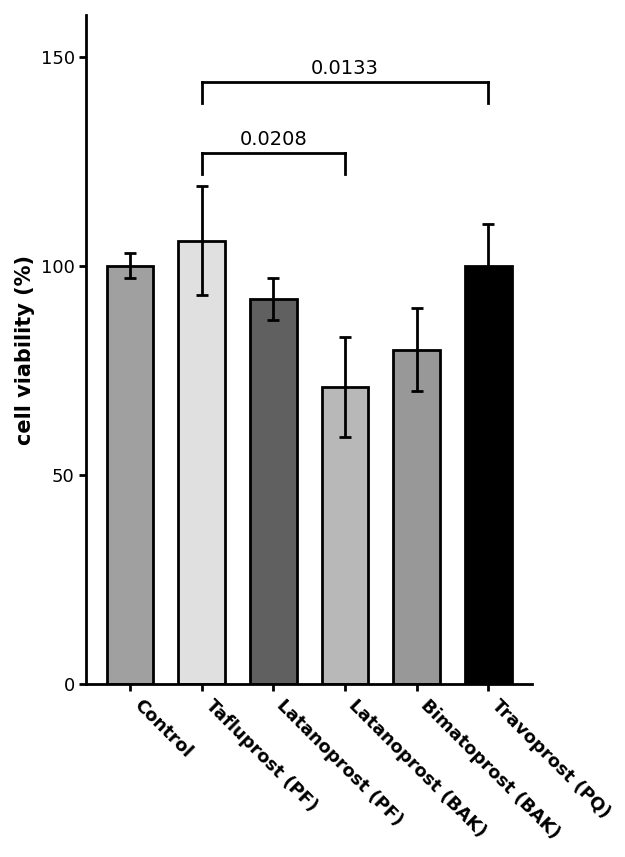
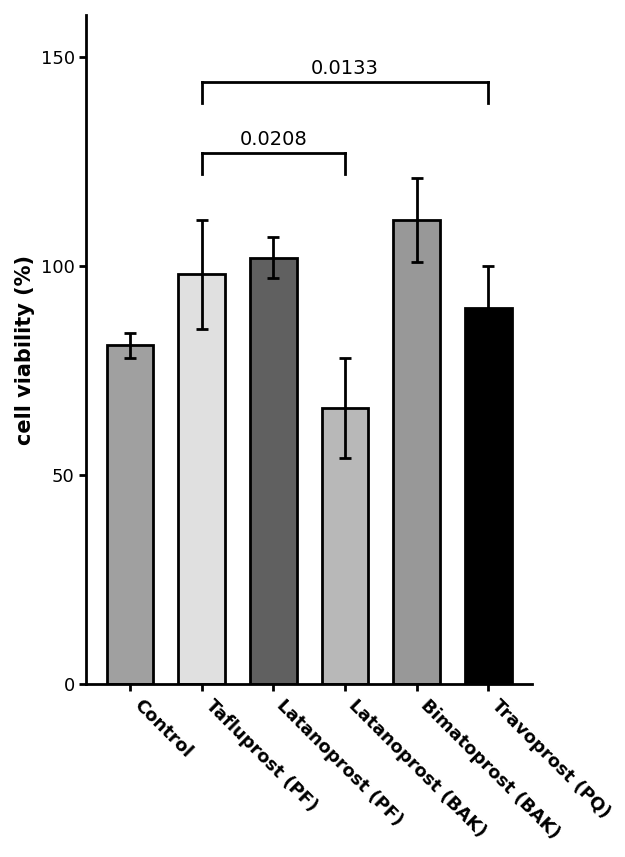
Control: 100 -> 81
Tafluprost (PF): 106 -> 98
Latanoprost (PF): 92 -> 102
Latanoprost (BAK): 71 -> 66
Bimatoprost (BAK): 80 -> 111
Travoprost (PQ): 100 -> 90
